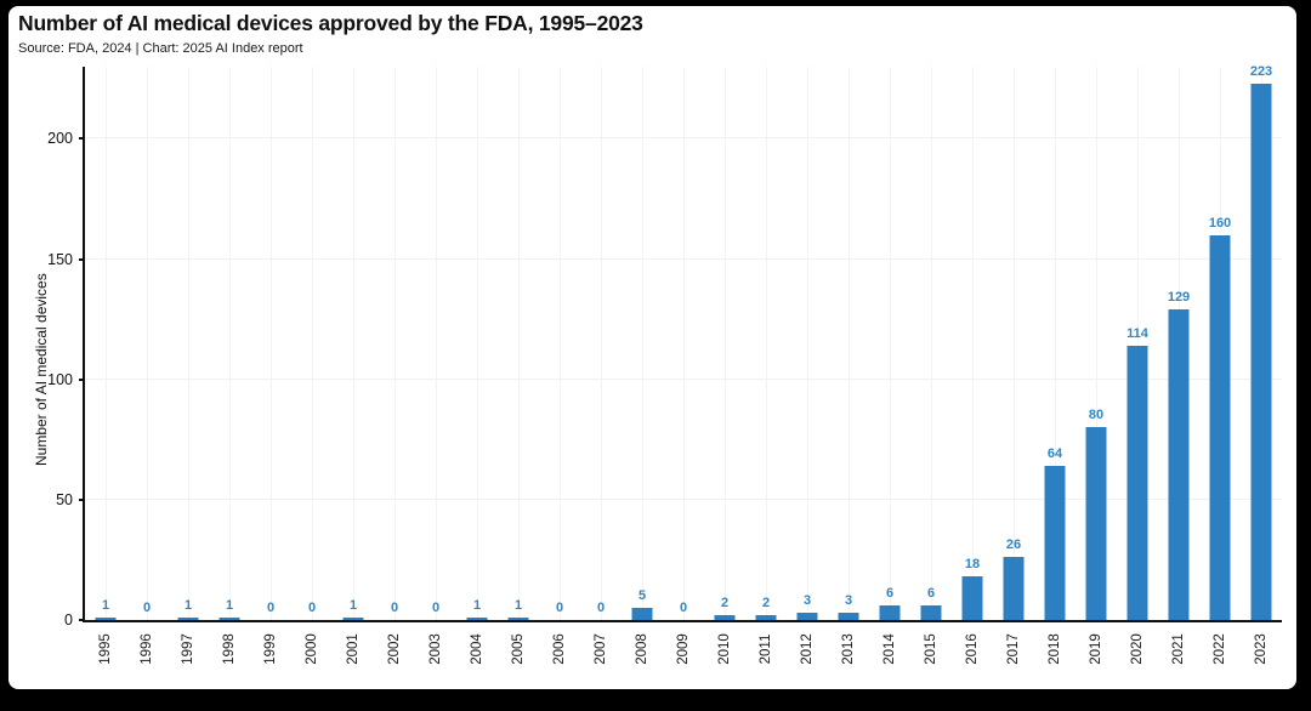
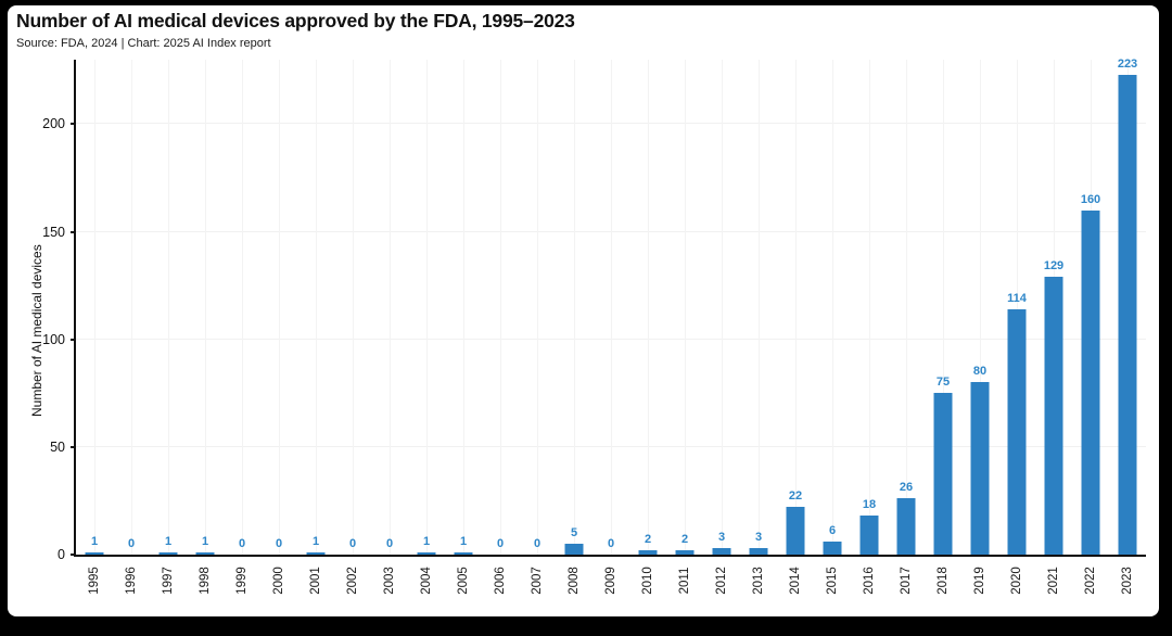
2014: 6 -> 22
2018: 64 -> 75
